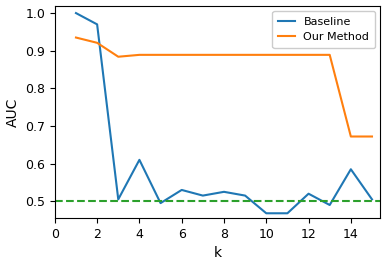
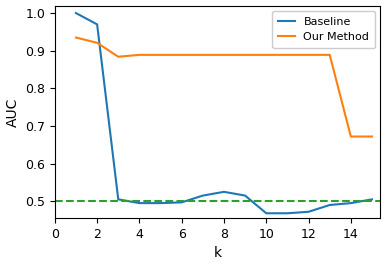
Baseline/4: 0.610 -> 0.495
Baseline/6: 0.530 -> 0.497
Baseline/12: 0.520 -> 0.472
Baseline/14: 0.585 -> 0.495
